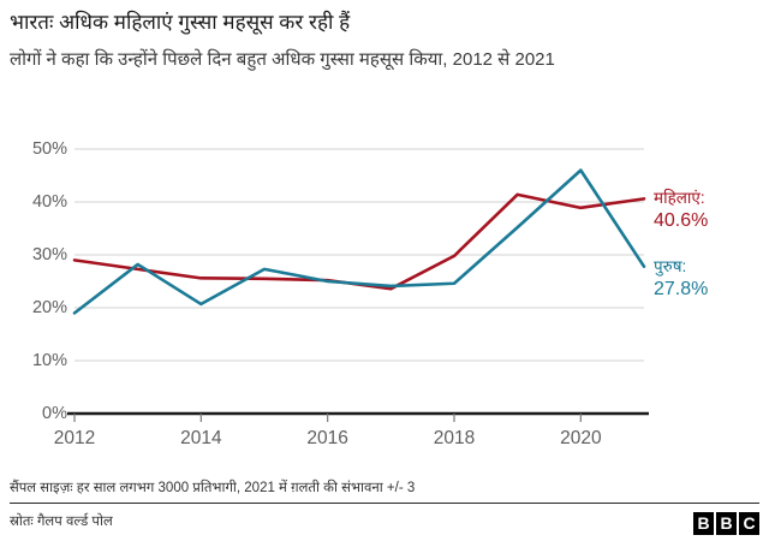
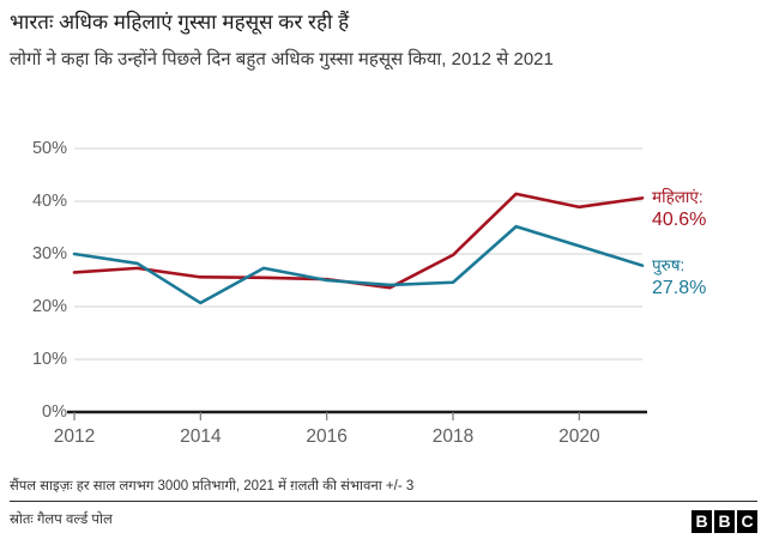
महिलाएं:/2012: 29% -> 26%
पुरुष:/2012: 19% -> 30%
पुरुष:/2020: 46% -> 32%
